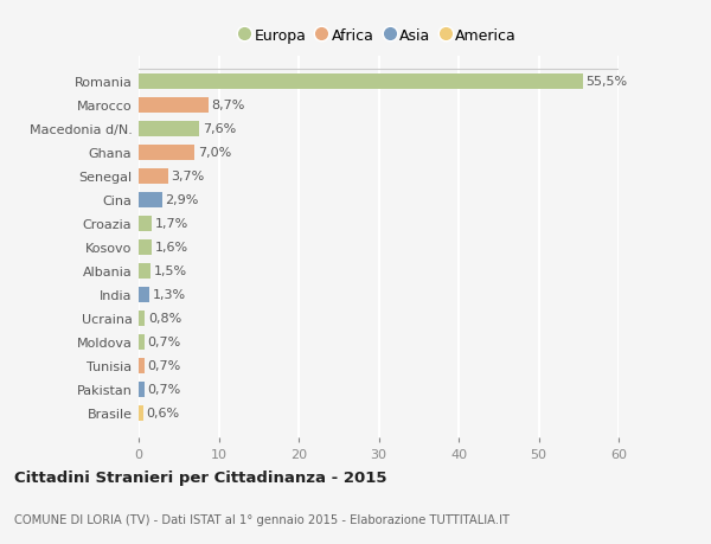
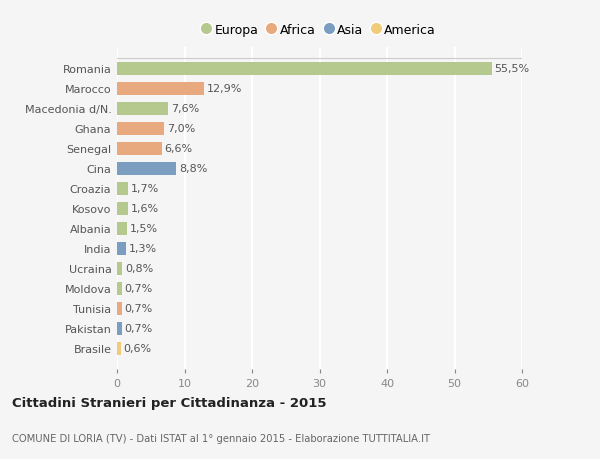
Marocco: 8,7% -> 12,9%
Senegal: 3,7% -> 6,6%
Cina: 2,9% -> 8,8%
